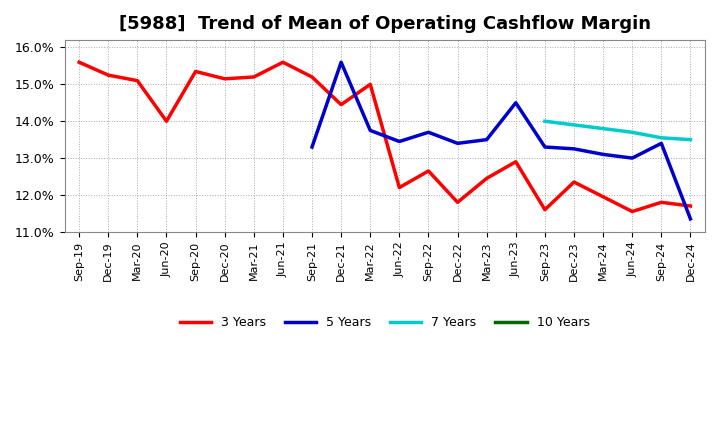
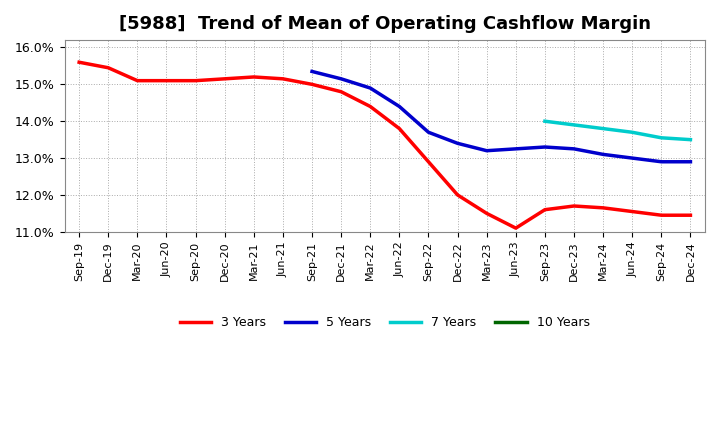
3 Years/Dec-19: 15.25% -> 15.45%
3 Years/Jun-20: 14.00% -> 15.10%
3 Years/Sep-20: 15.35% -> 15.10%
3 Years/Jun-21: 15.60% -> 15.15%
3 Years/Sep-21: 15.20% -> 15.00%
5 Years/Sep-21: 13.30% -> 15.35%
3 Years/Dec-21: 14.45% -> 14.80%
5 Years/Dec-21: 15.60% -> 15.15%
3 Years/Mar-22: 15.00% -> 14.40%
5 Years/Mar-22: 13.75% -> 14.90%
3 Years/Jun-22: 12.20% -> 13.80%
5 Years/Jun-22: 13.45% -> 14.40%
3 Years/Sep-22: 12.65% -> 12.90%
3 Years/Dec-22: 11.80% -> 12.00%
3 Years/Mar-23: 12.45% -> 11.50%
5 Years/Mar-23: 13.50% -> 13.20%
3 Years/Jun-23: 12.90% -> 11.10%
5 Years/Jun-23: 14.50% -> 13.25%
3 Years/Dec-23: 12.35% -> 11.70%
3 Years/Mar-24: 11.95% -> 11.65%
3 Years/Sep-24: 11.80% -> 11.45%
5 Years/Sep-24: 13.40% -> 12.90%
3 Years/Dec-24: 11.70% -> 11.45%
5 Years/Dec-24: 11.35% -> 12.90%
